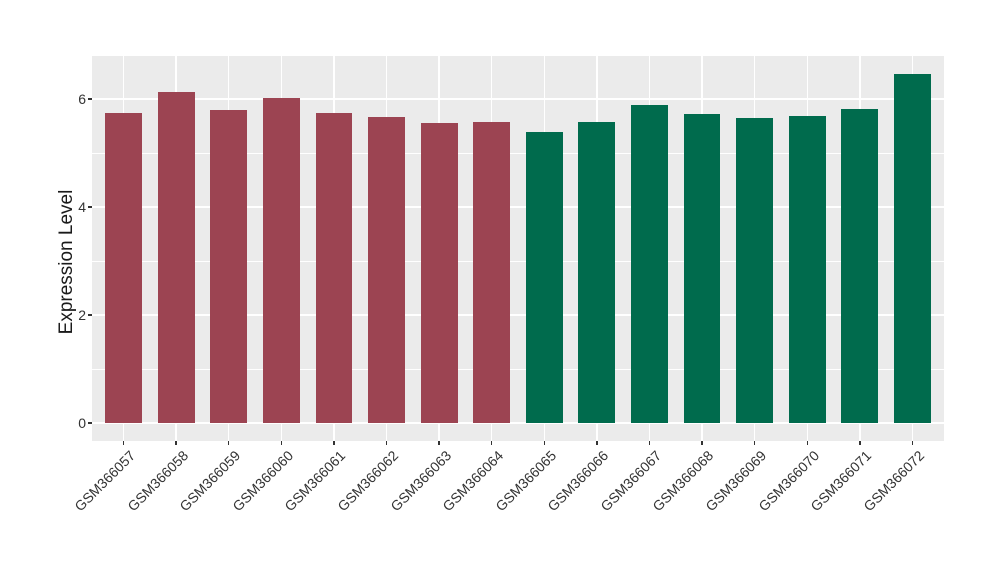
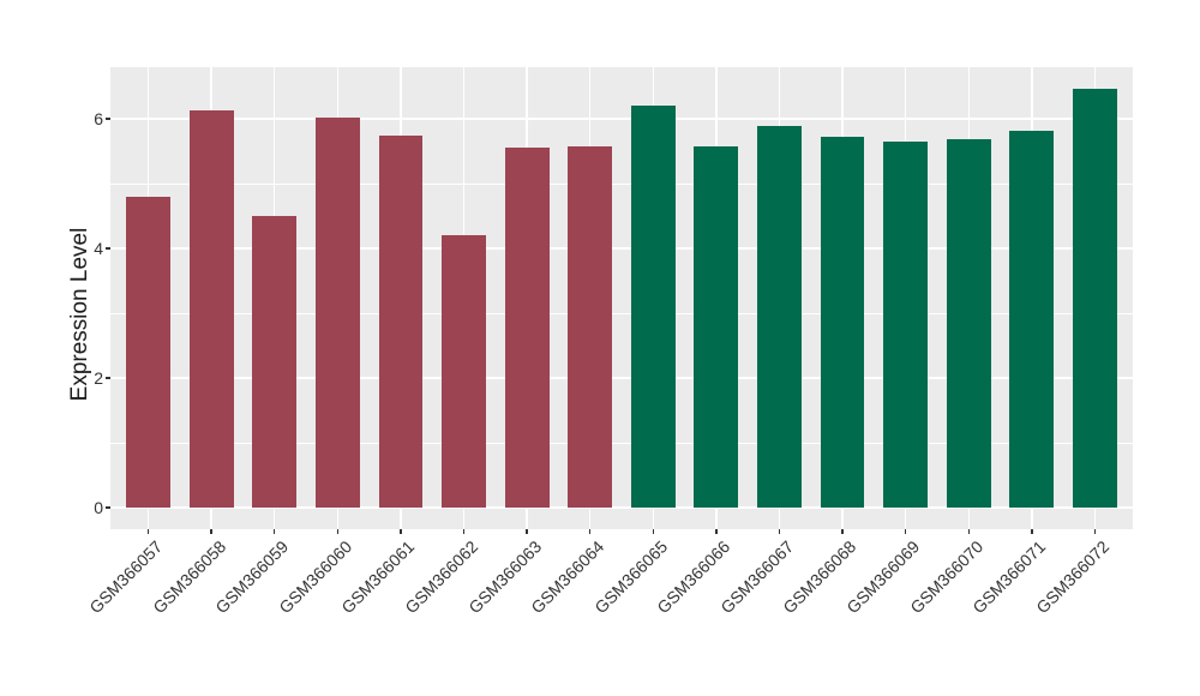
GSM366057: 5.7 -> 4.8
GSM366059: 5.8 -> 4.5
GSM366062: 5.7 -> 4.2
GSM366065: 5.4 -> 6.2
